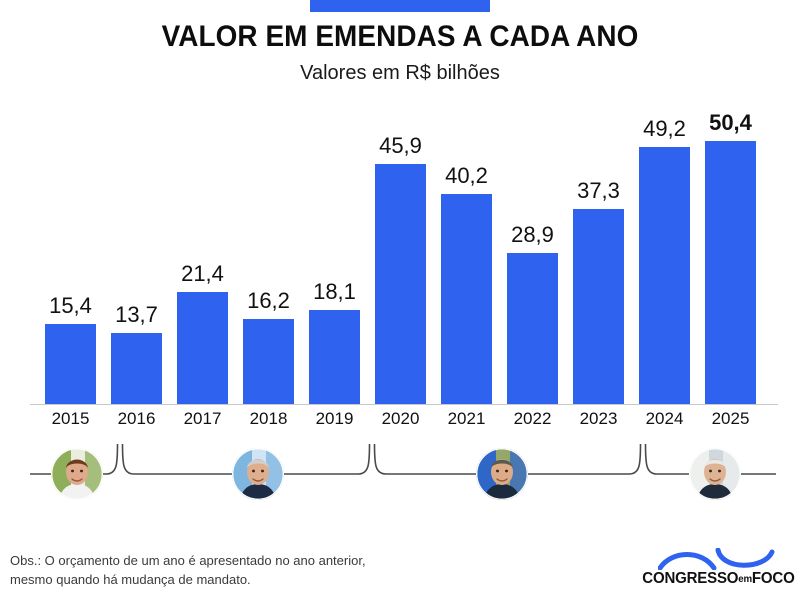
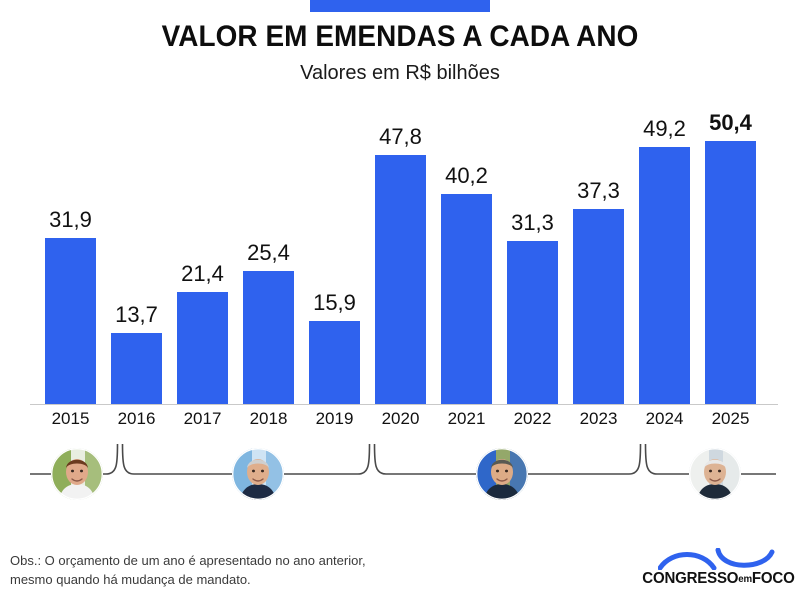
2015: 15,4 -> 31,9
2018: 16,2 -> 25,4
2019: 18,1 -> 15,9
2020: 45,9 -> 47,8
2022: 28,9 -> 31,3
